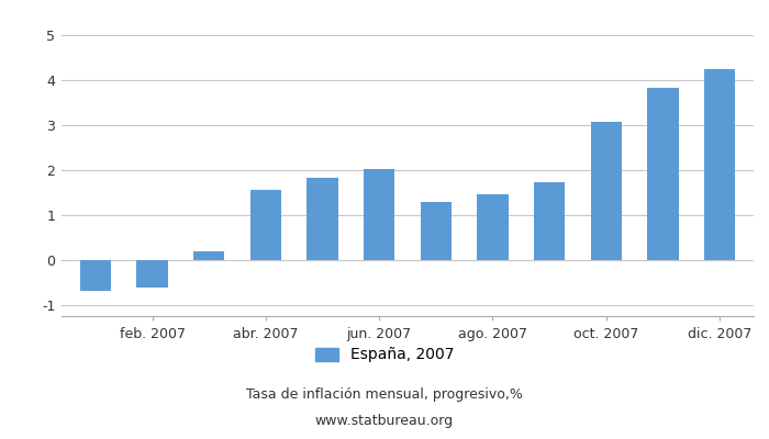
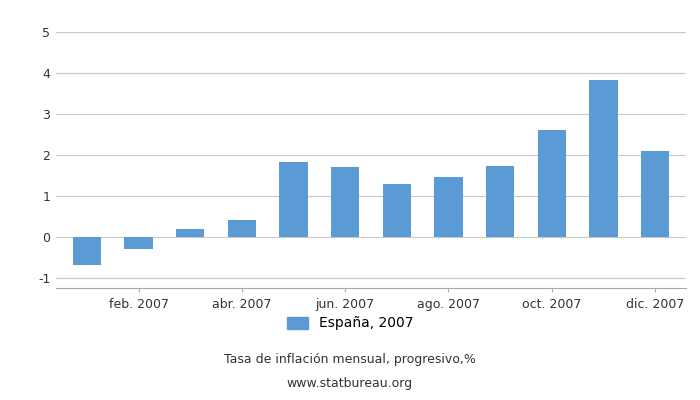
feb. 2007: -0.62 -> -0.30
abr. 2007: 1.55 -> 0.40
jun. 2007: 2.02 -> 1.70
oct. 2007: 3.07 -> 2.60
dic. 2007: 4.25 -> 2.10
